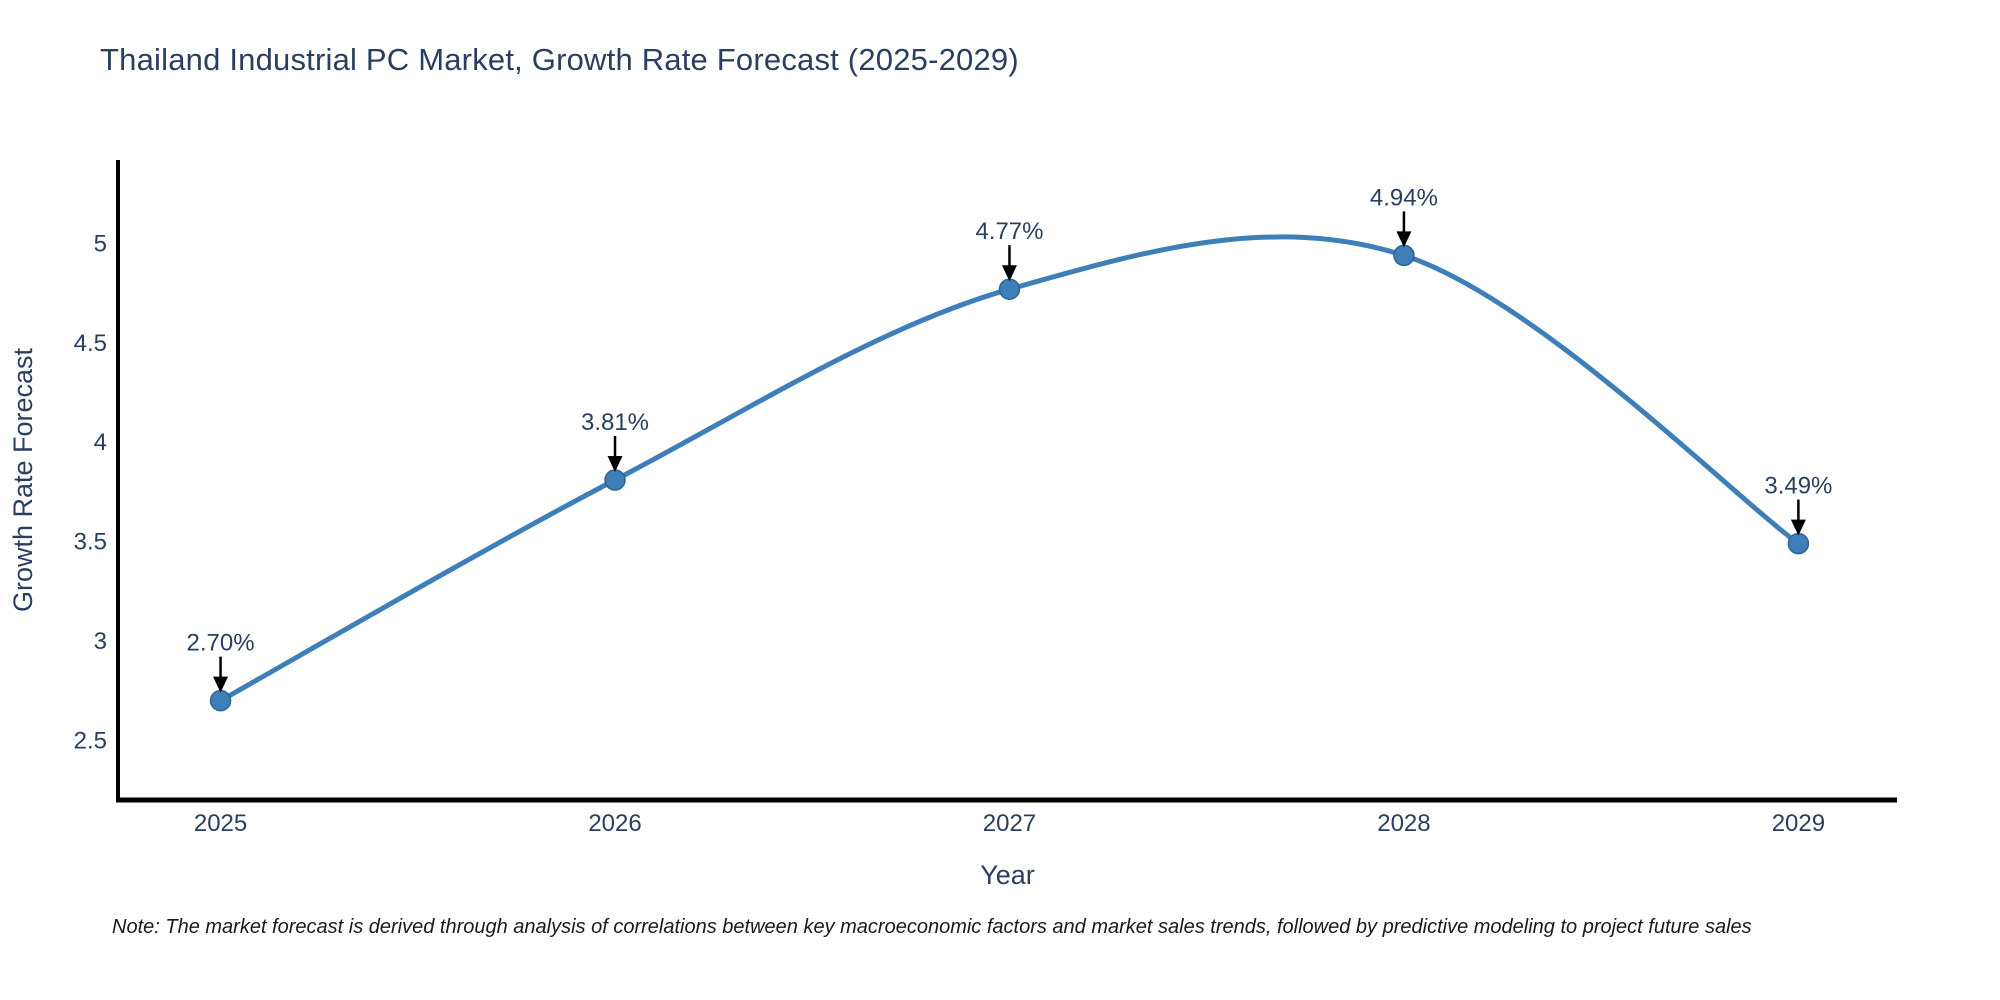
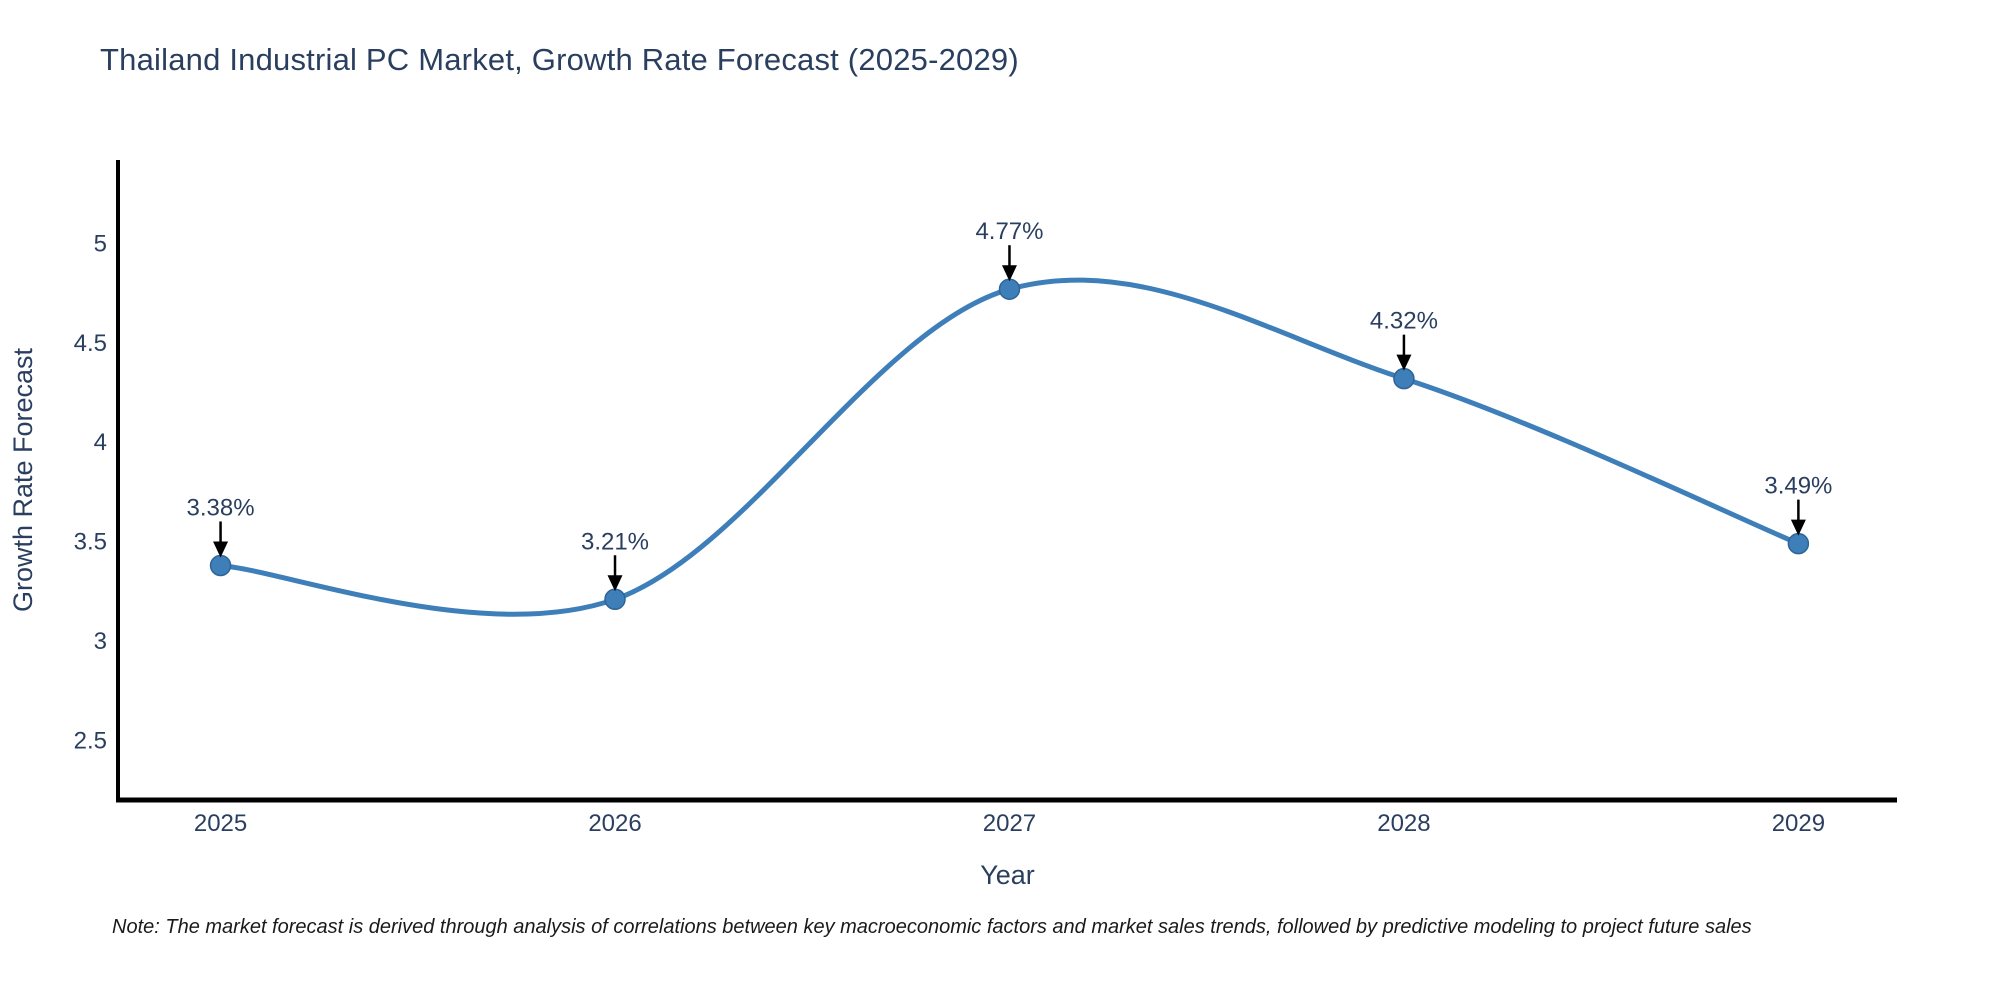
2025: 2.70% -> 3.38%
2026: 3.81% -> 3.21%
2028: 4.94% -> 4.32%
